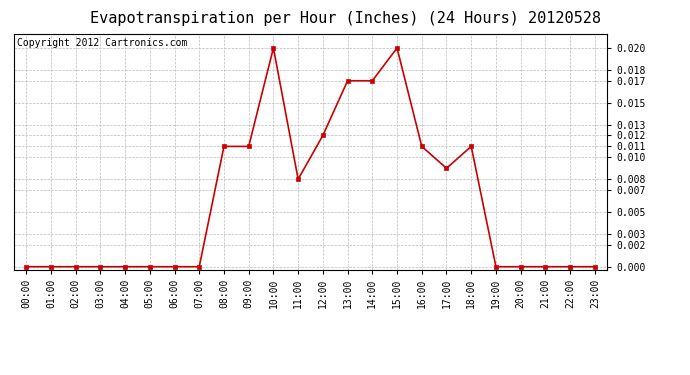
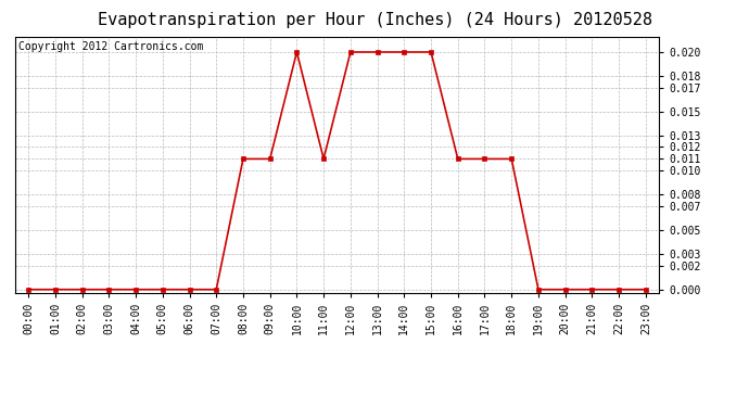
11:00: 0.008 -> 0.011
12:00: 0.012 -> 0.020
13:00: 0.017 -> 0.020
14:00: 0.017 -> 0.020
17:00: 0.009 -> 0.011
